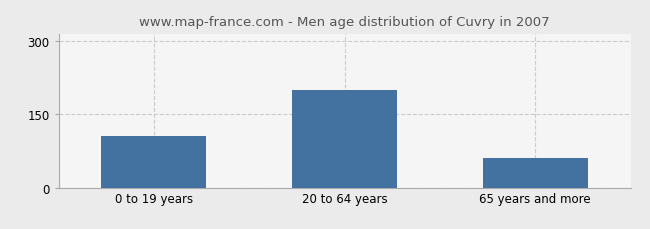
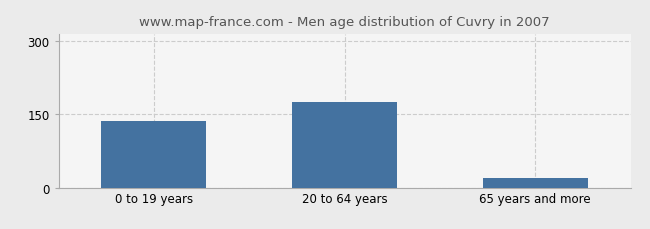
0 to 19 years: 105 -> 137
20 to 64 years: 200 -> 174
65 years and more: 60 -> 20
